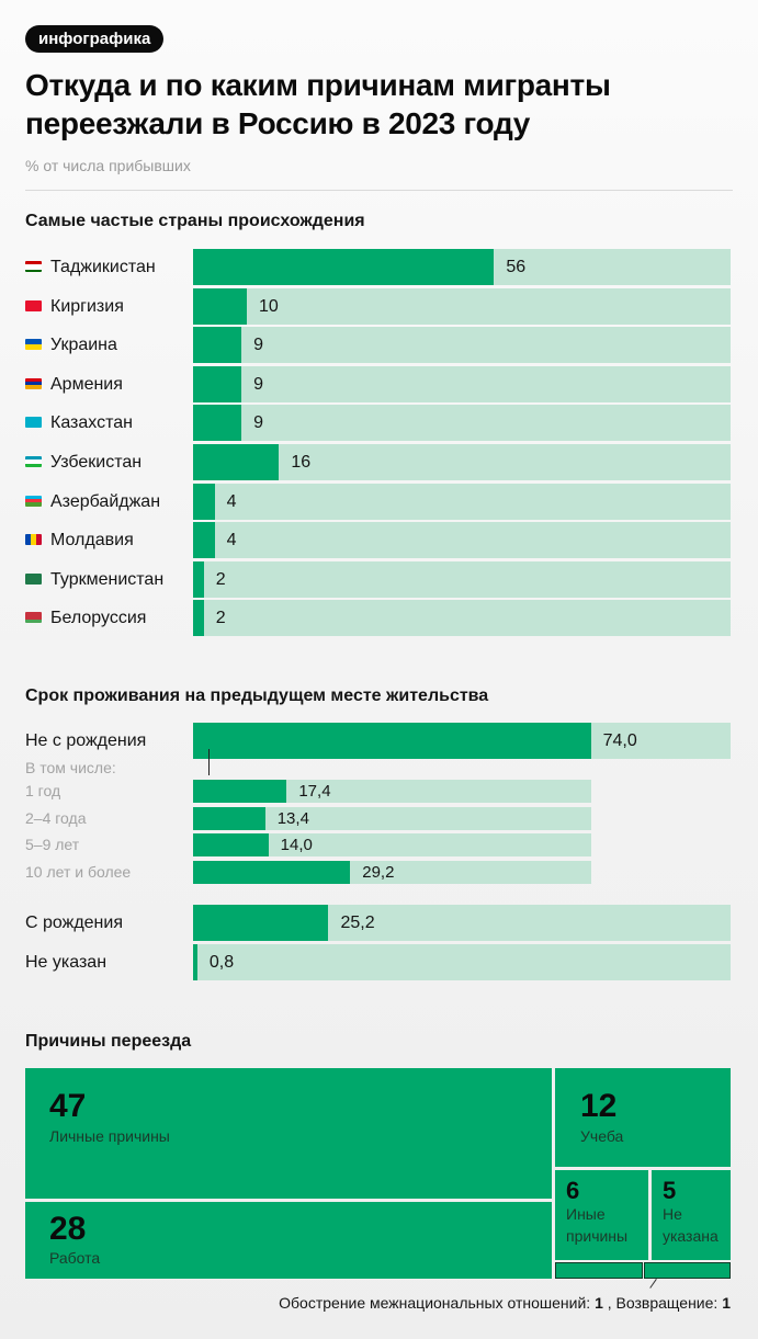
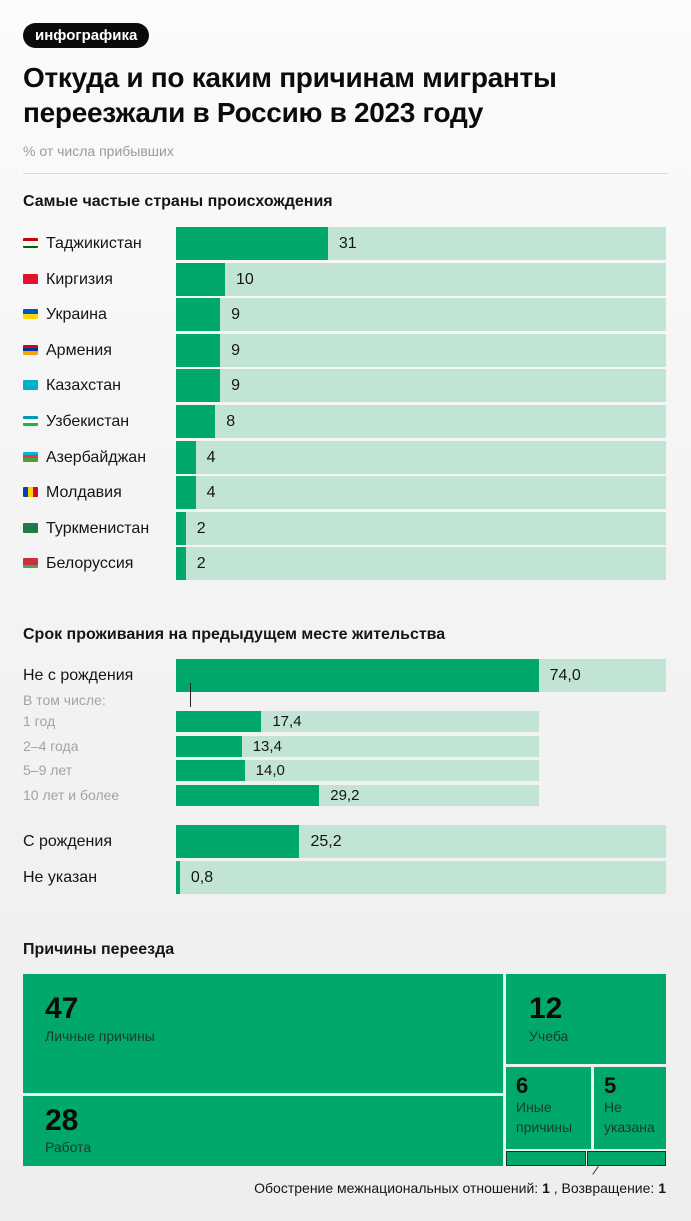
Самые частые страны происхождения/Таджикистан: 56 -> 31
Самые частые страны происхождения/Узбекистан: 16 -> 8
